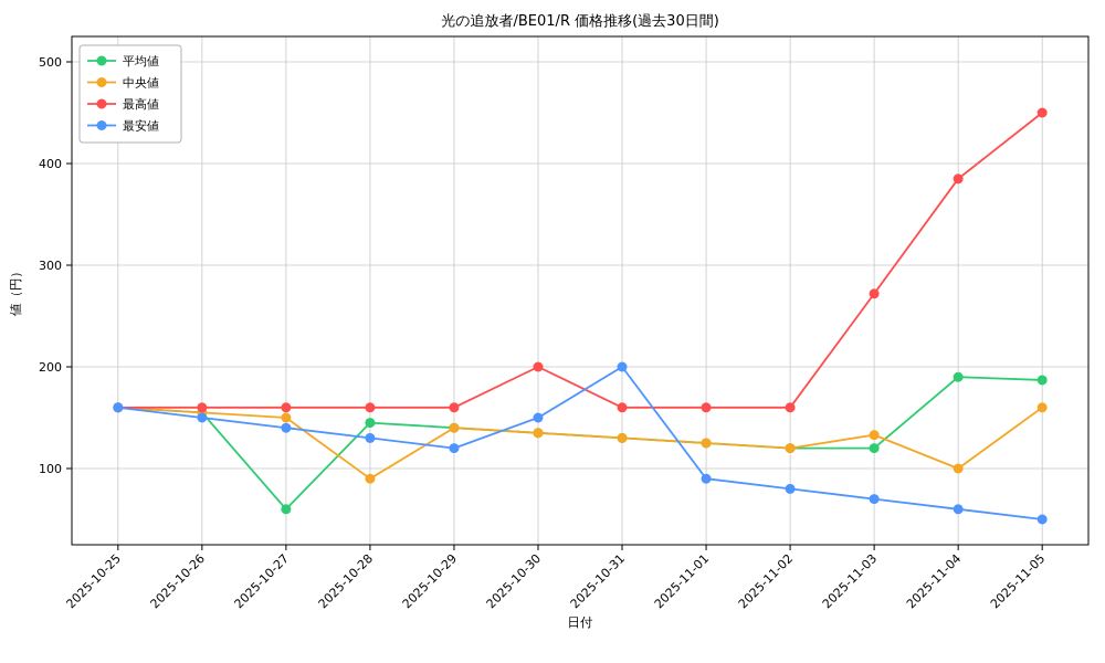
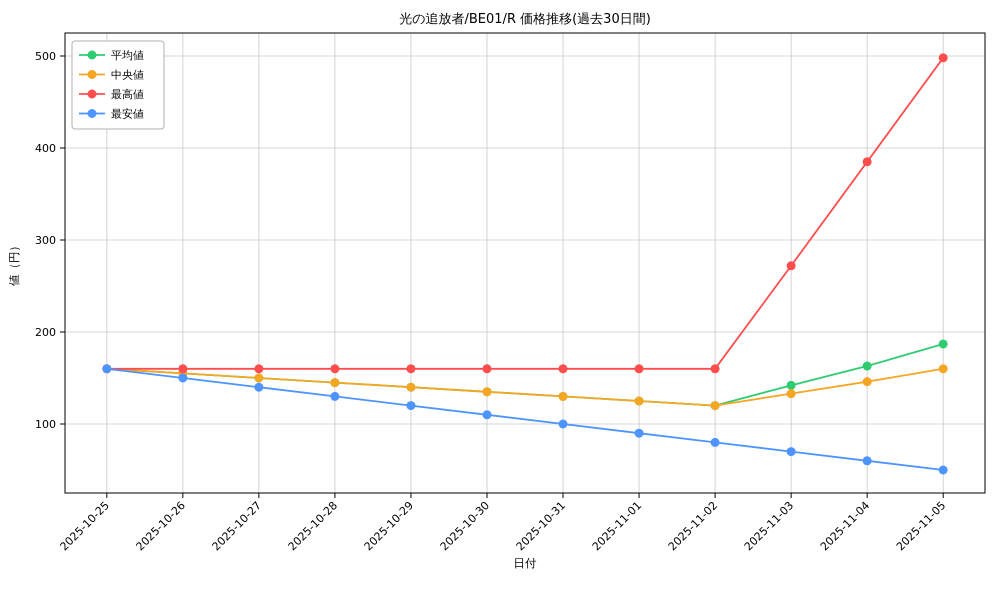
平均値/2025-10-27: 60 -> 150
中央値/2025-10-28: 90 -> 140
最高値/2025-10-30: 200 -> 160
最安値/2025-10-30: 150 -> 110
最安値/2025-10-31: 200 -> 100
平均値/2025-11-03: 120 -> 140
平均値/2025-11-04: 190 -> 160
中央値/2025-11-04: 100 -> 150
最高値/2025-11-05: 450 -> 500
